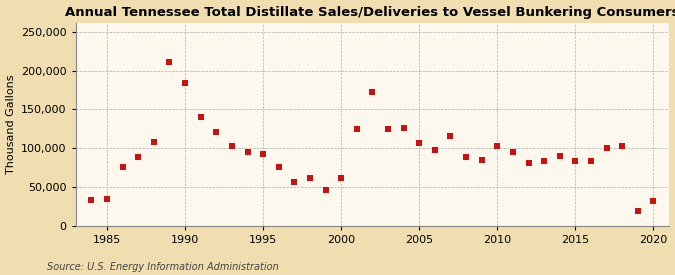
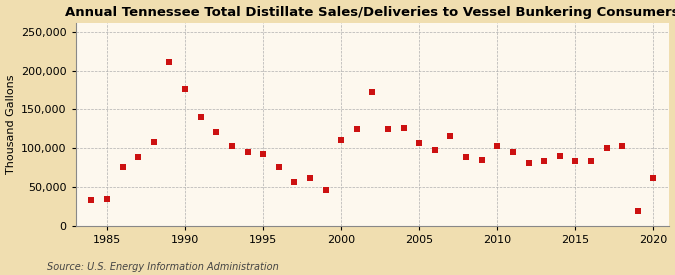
1990: 184,000 -> 176,000
2000: 62,000 -> 110,000
2020: 32,000 -> 62,000
